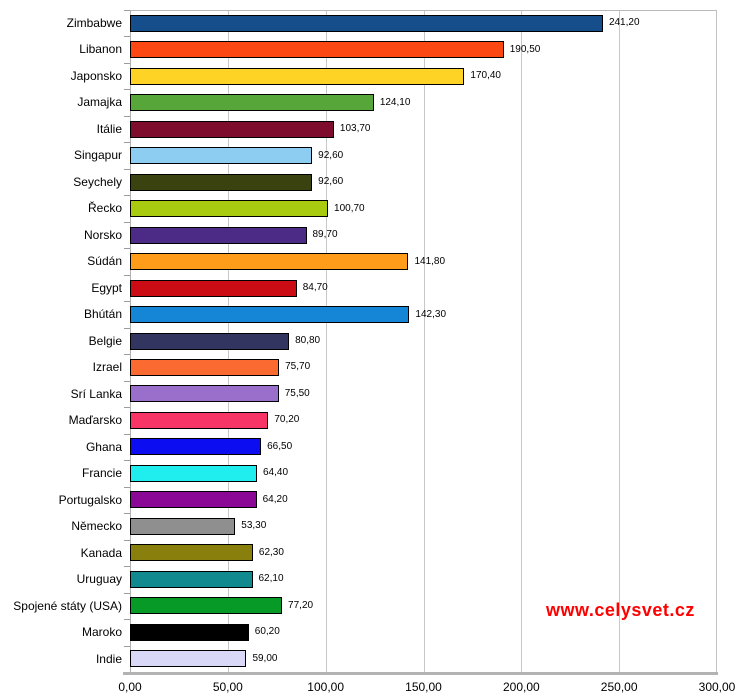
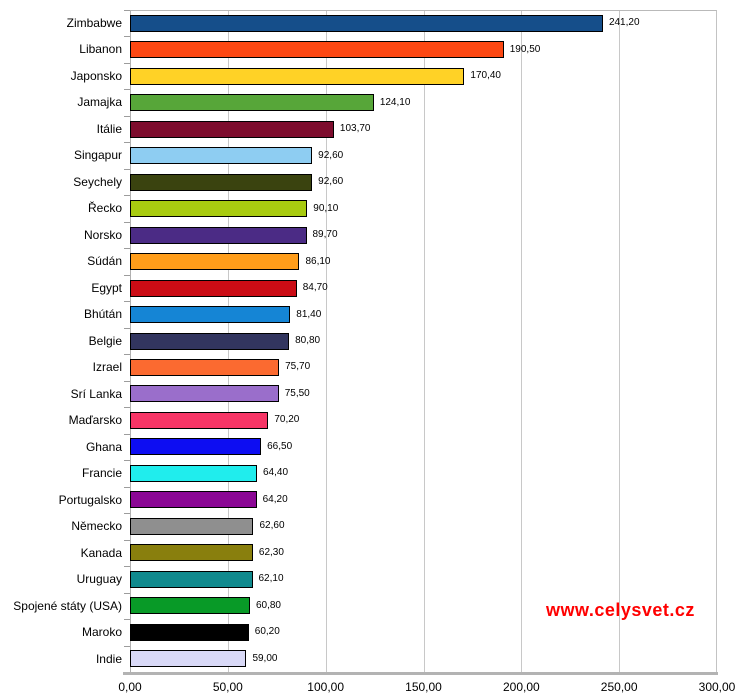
Řecko: 100,70 -> 90,10
Súdán: 141,80 -> 86,10
Bhútán: 142,30 -> 81,40
Německo: 53,30 -> 62,60
Spojené státy (USA): 77,20 -> 60,80
